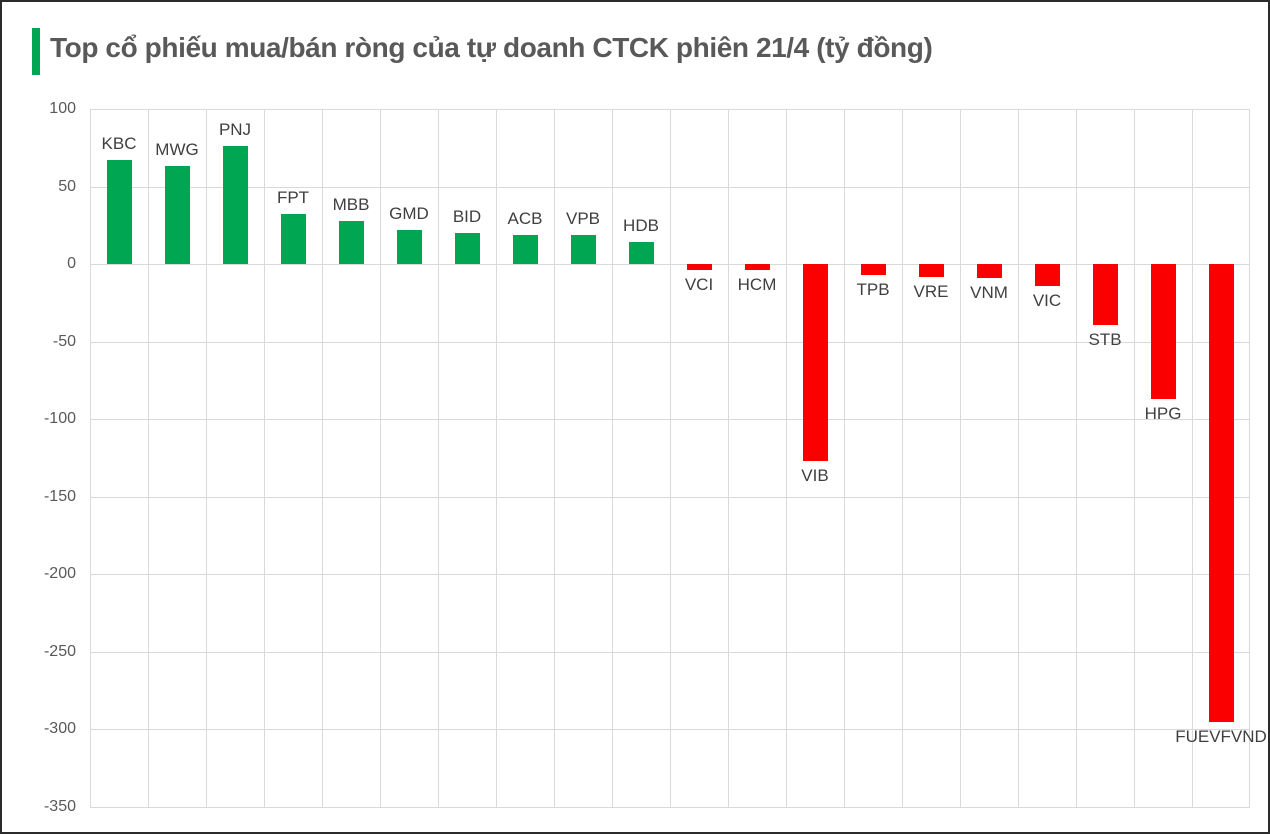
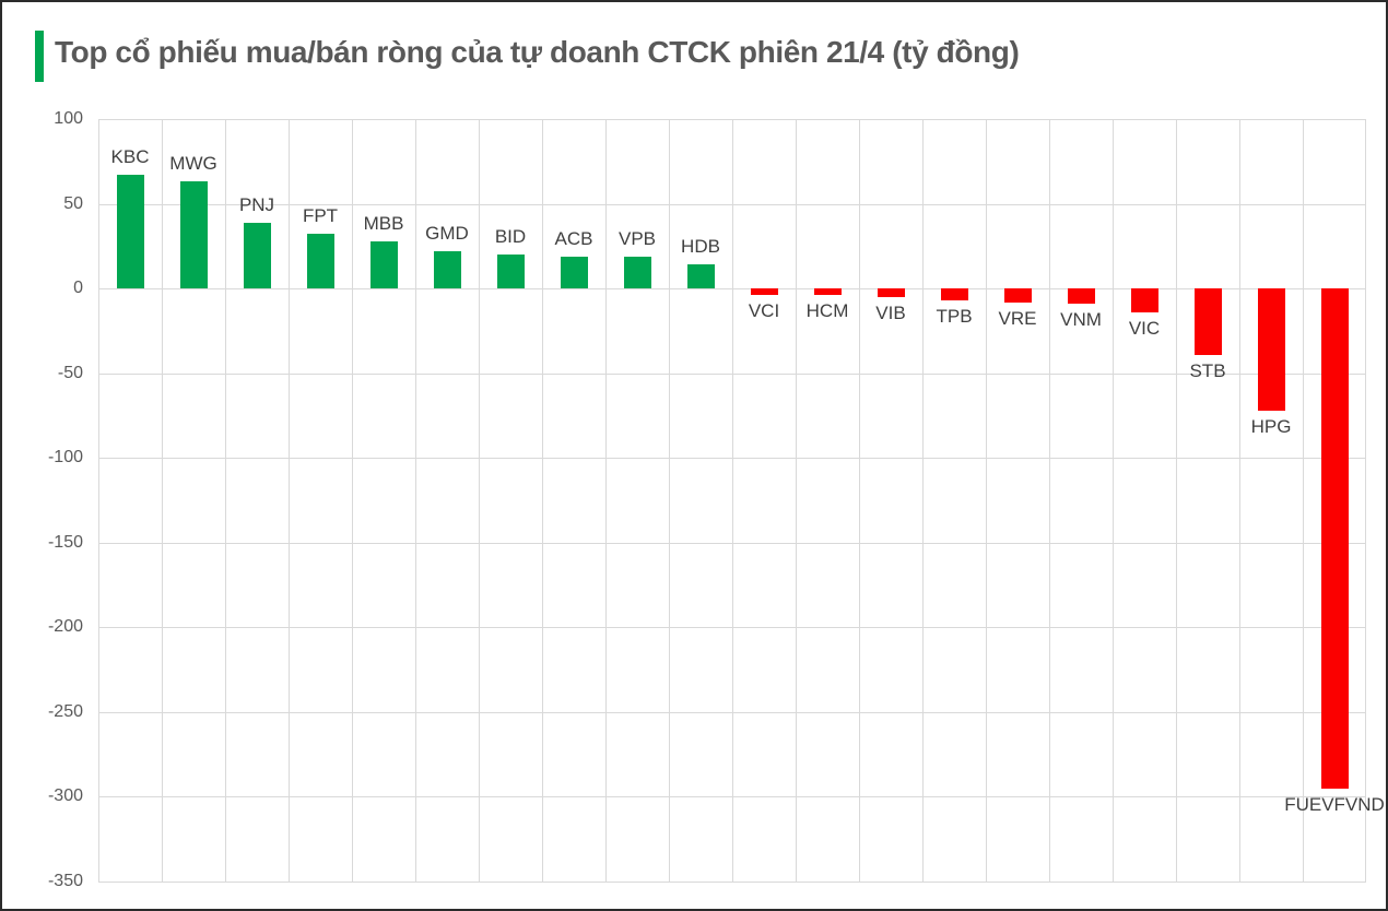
PNJ: 76 -> 39
VIB: -127 -> -5
HPG: -87 -> -72
